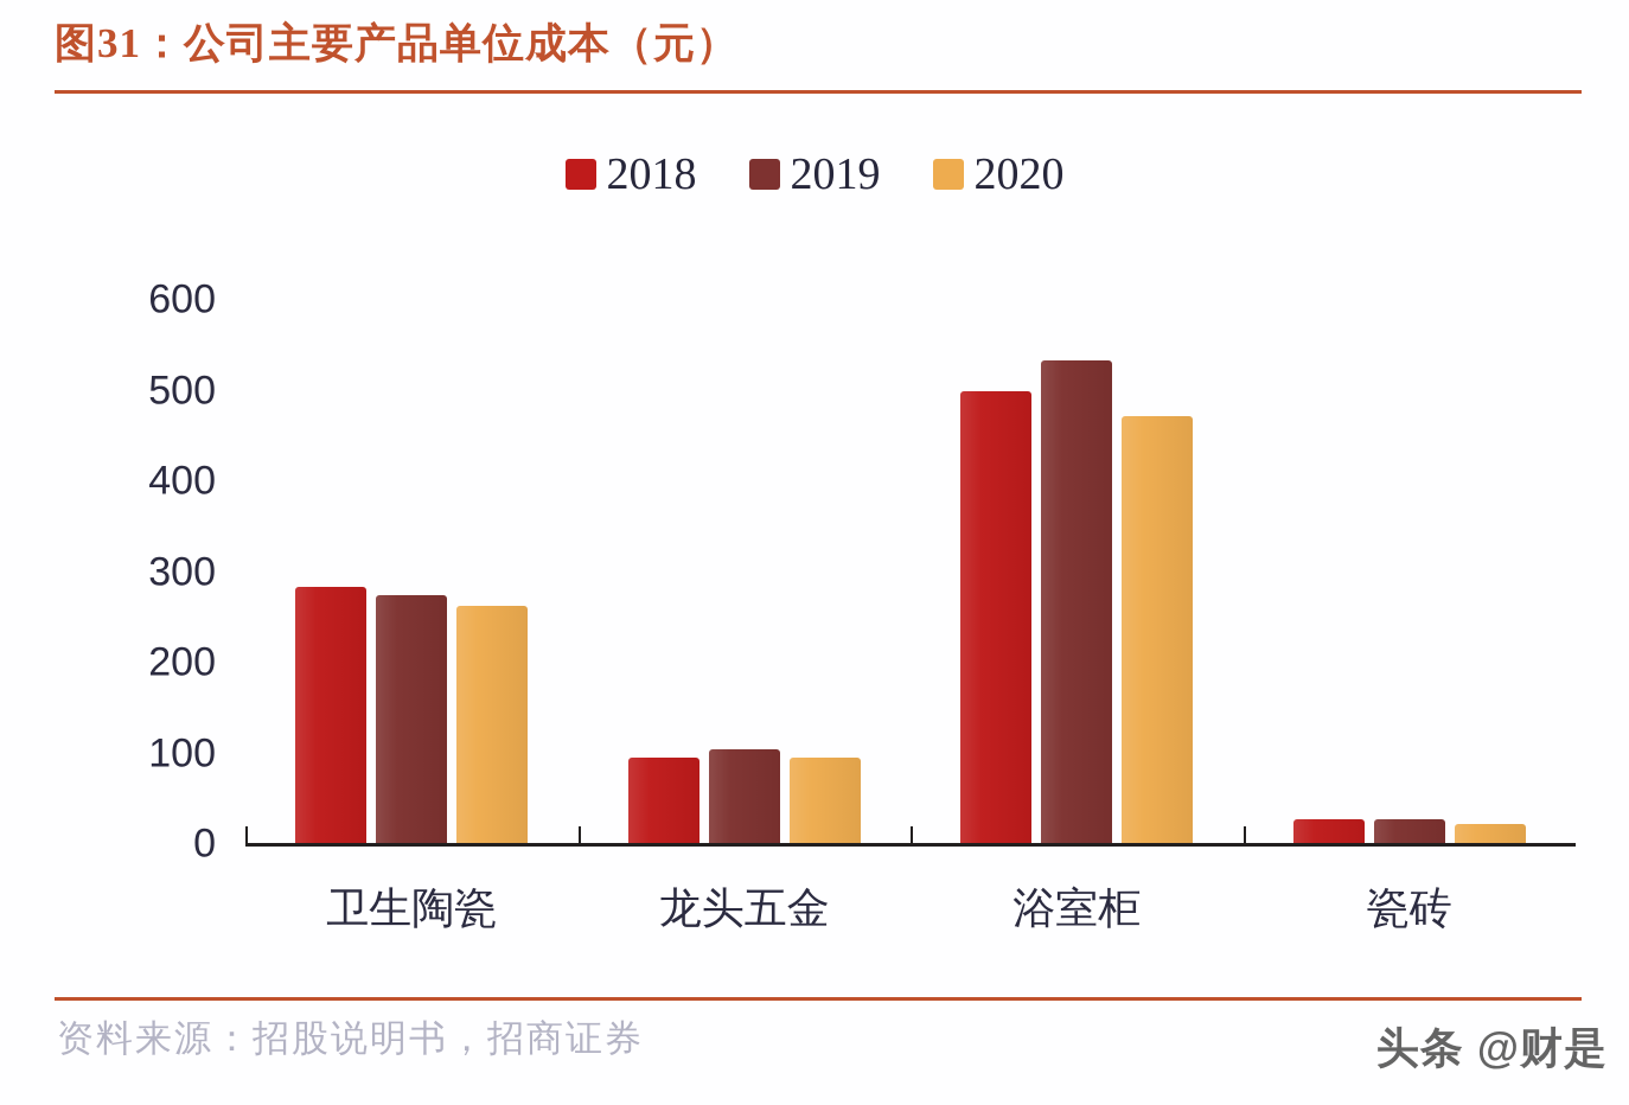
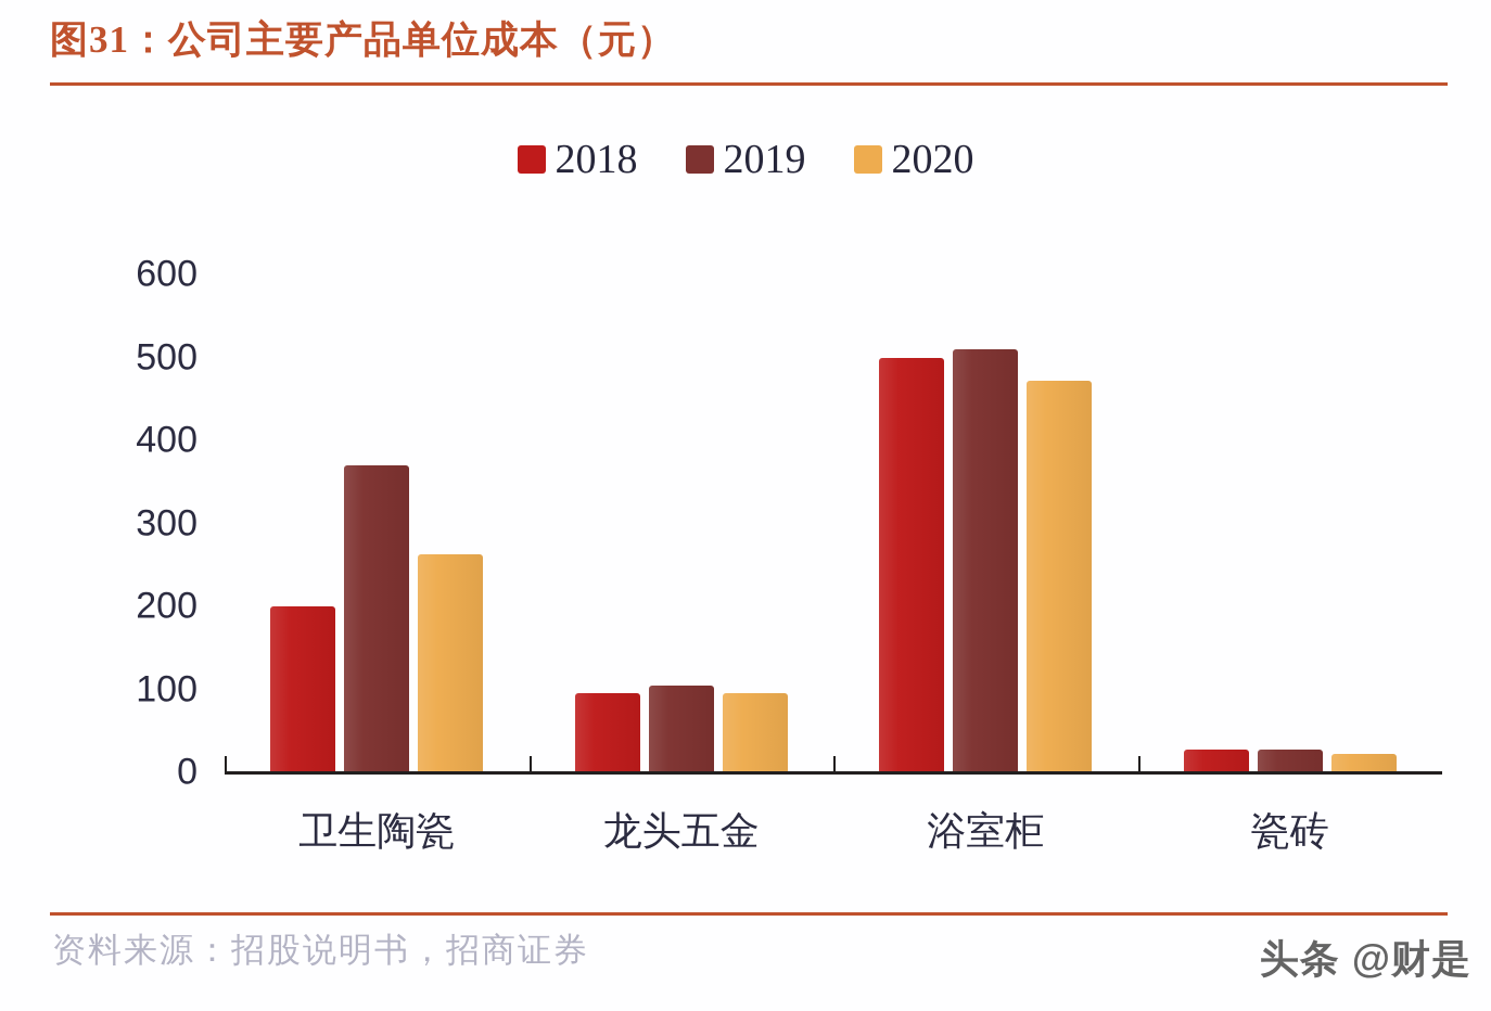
2018/卫生陶瓷: 280 -> 200
2019/卫生陶瓷: 280 -> 370
2019/浴室柜: 530 -> 510
